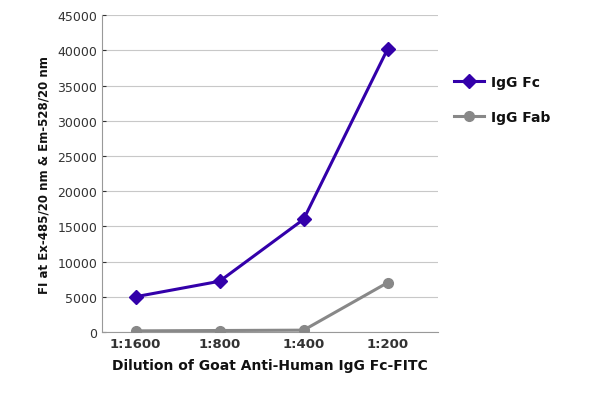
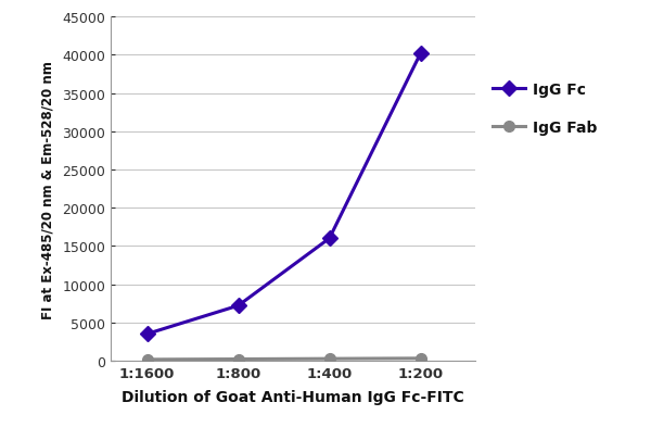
IgG Fc/1:1600: 5000 -> 3500
IgG Fab/1:200: 7000 -> 300
